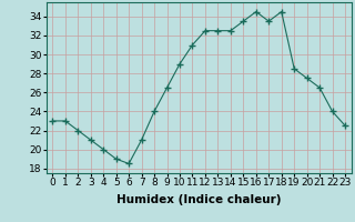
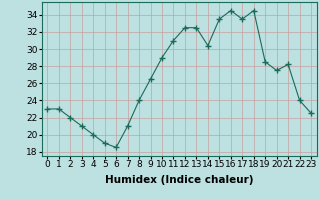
14: 32.5 -> 30.4
21: 26.5 -> 28.2
